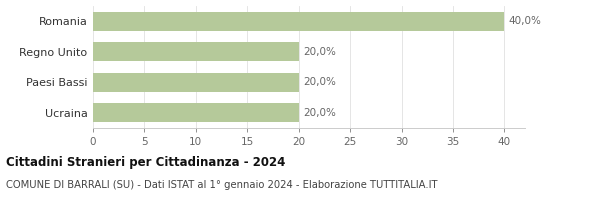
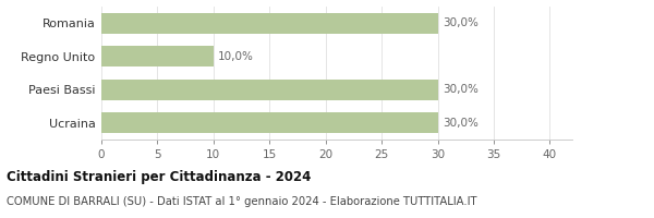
Romania: 40,0% -> 30,0%
Regno Unito: 20,0% -> 10,0%
Paesi Bassi: 20,0% -> 30,0%
Ucraina: 20,0% -> 30,0%
